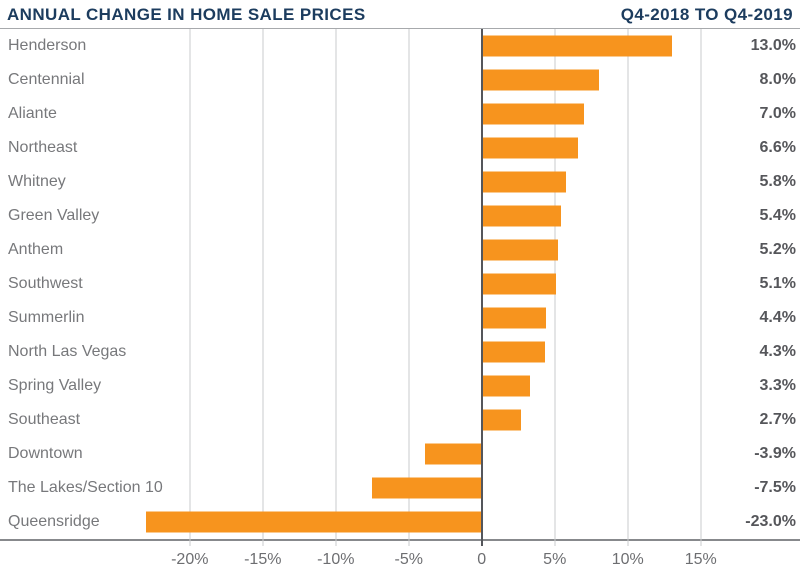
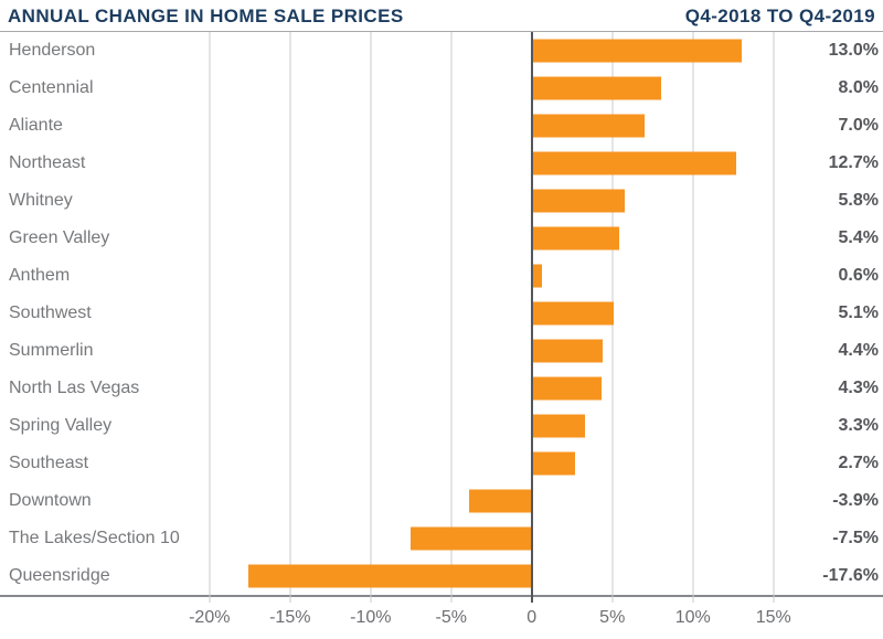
Northeast: 6.6% -> 12.7%
Anthem: 5.2% -> 0.6%
Queensridge: -23.0% -> -17.6%
